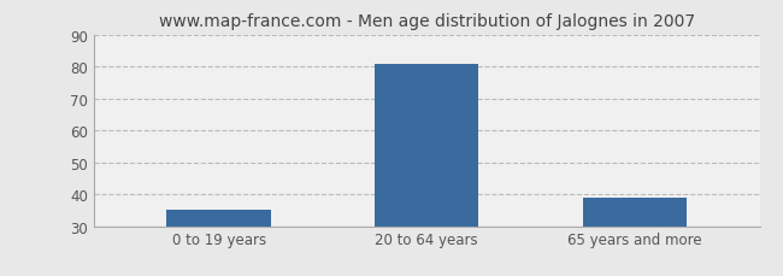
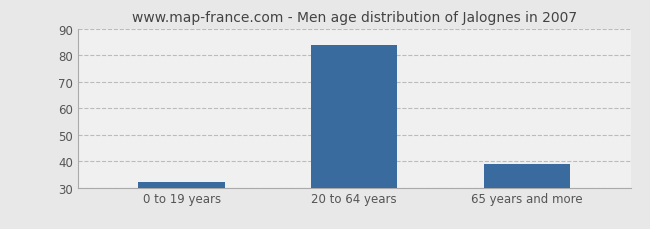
0 to 19 years: 35 -> 32
20 to 64 years: 81 -> 84
